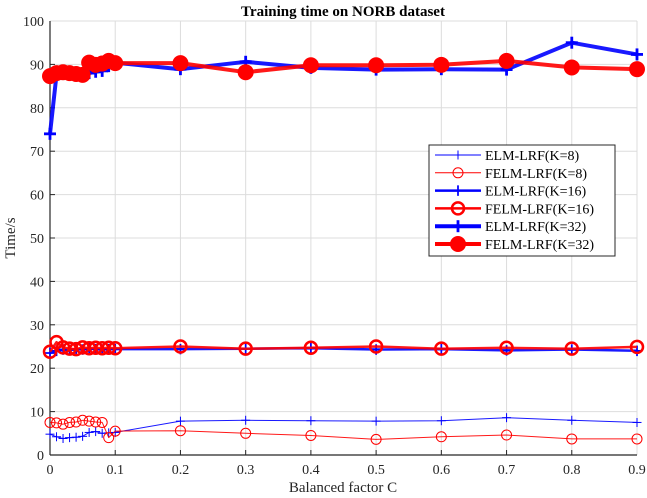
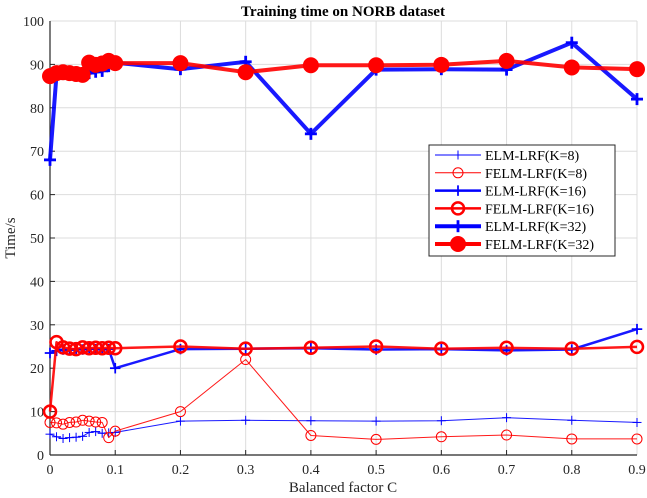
FELM-LRF(K=16)/0: 24 -> 10
ELM-LRF(K=32)/0: 74 -> 68
ELM-LRF(K=16)/0.1: 24 -> 20
FELM-LRF(K=8)/0.2: 6 -> 10
FELM-LRF(K=8)/0.3: 5 -> 22
ELM-LRF(K=32)/0.4: 89 -> 74
ELM-LRF(K=16)/0.9: 24 -> 29
ELM-LRF(K=32)/0.9: 92 -> 82
